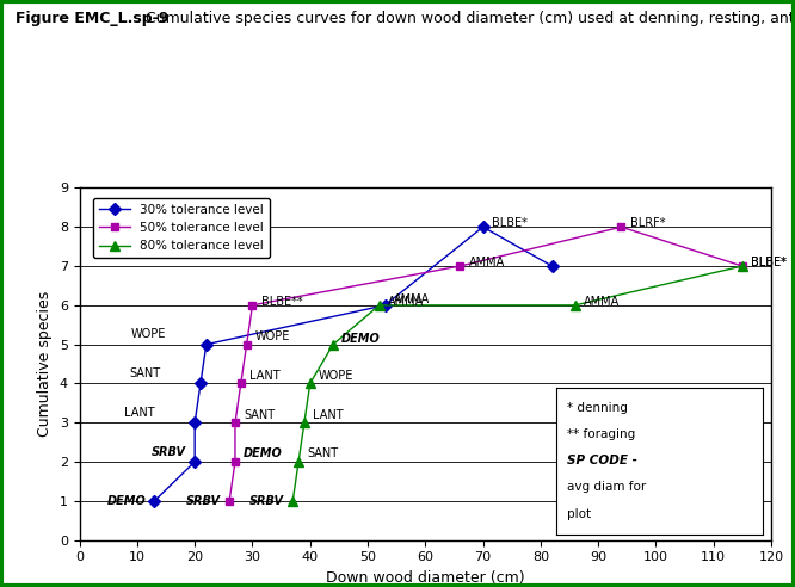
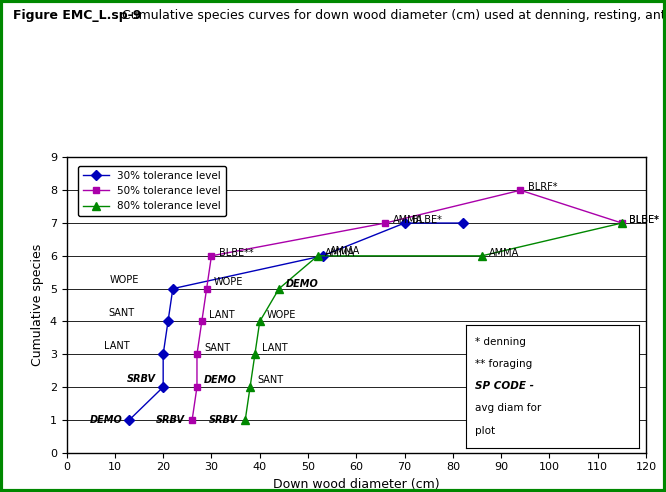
30% tolerance level/70: 8 -> 7
